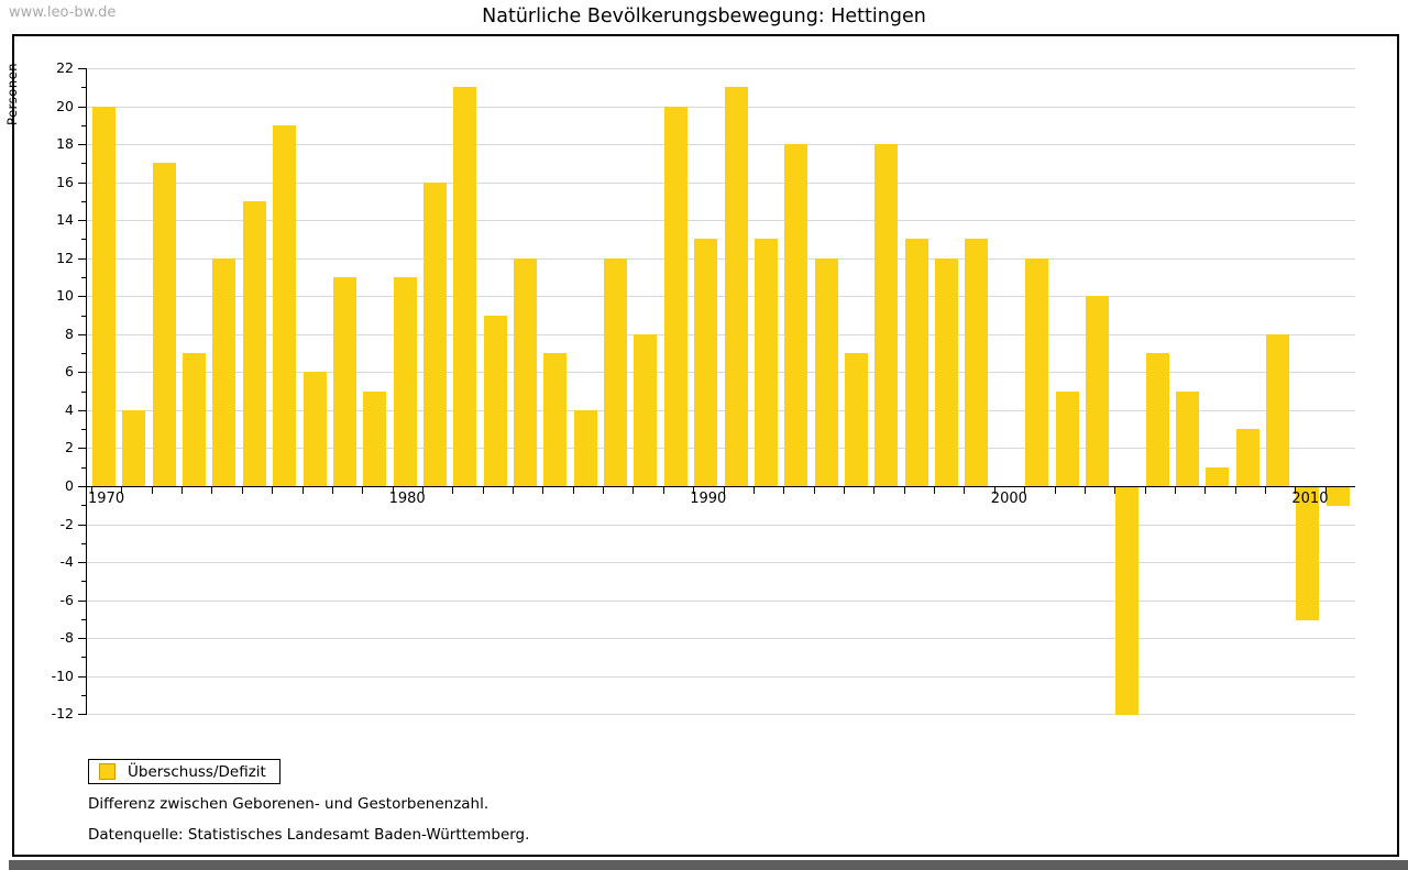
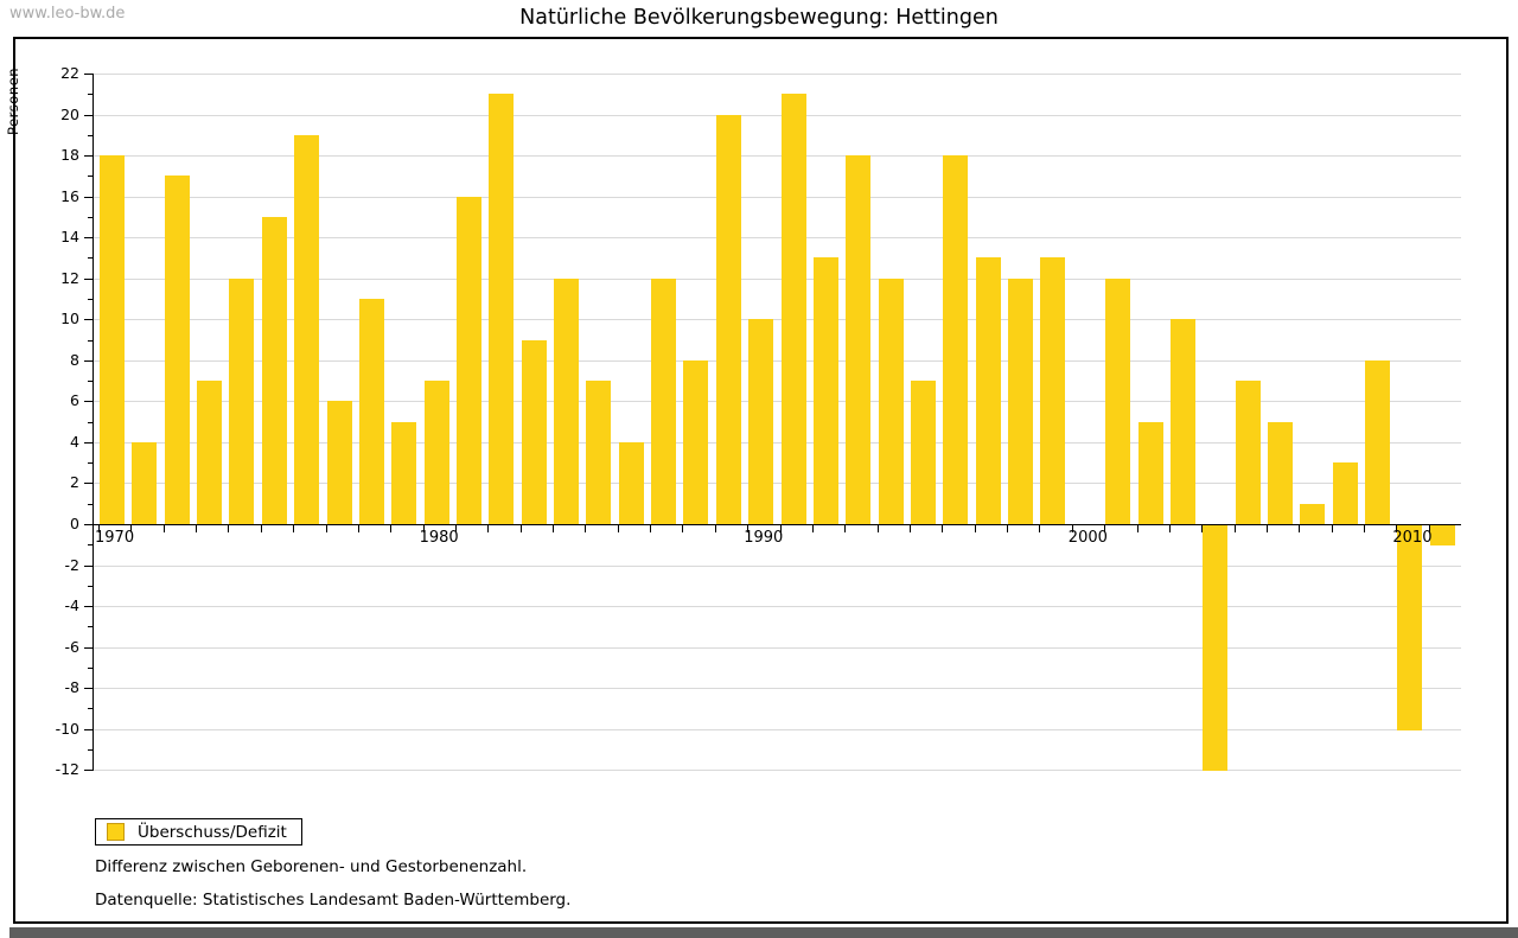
1970: 20 -> 18
1980: 11 -> 7
1990: 13 -> 10
2010: -7 -> -10
